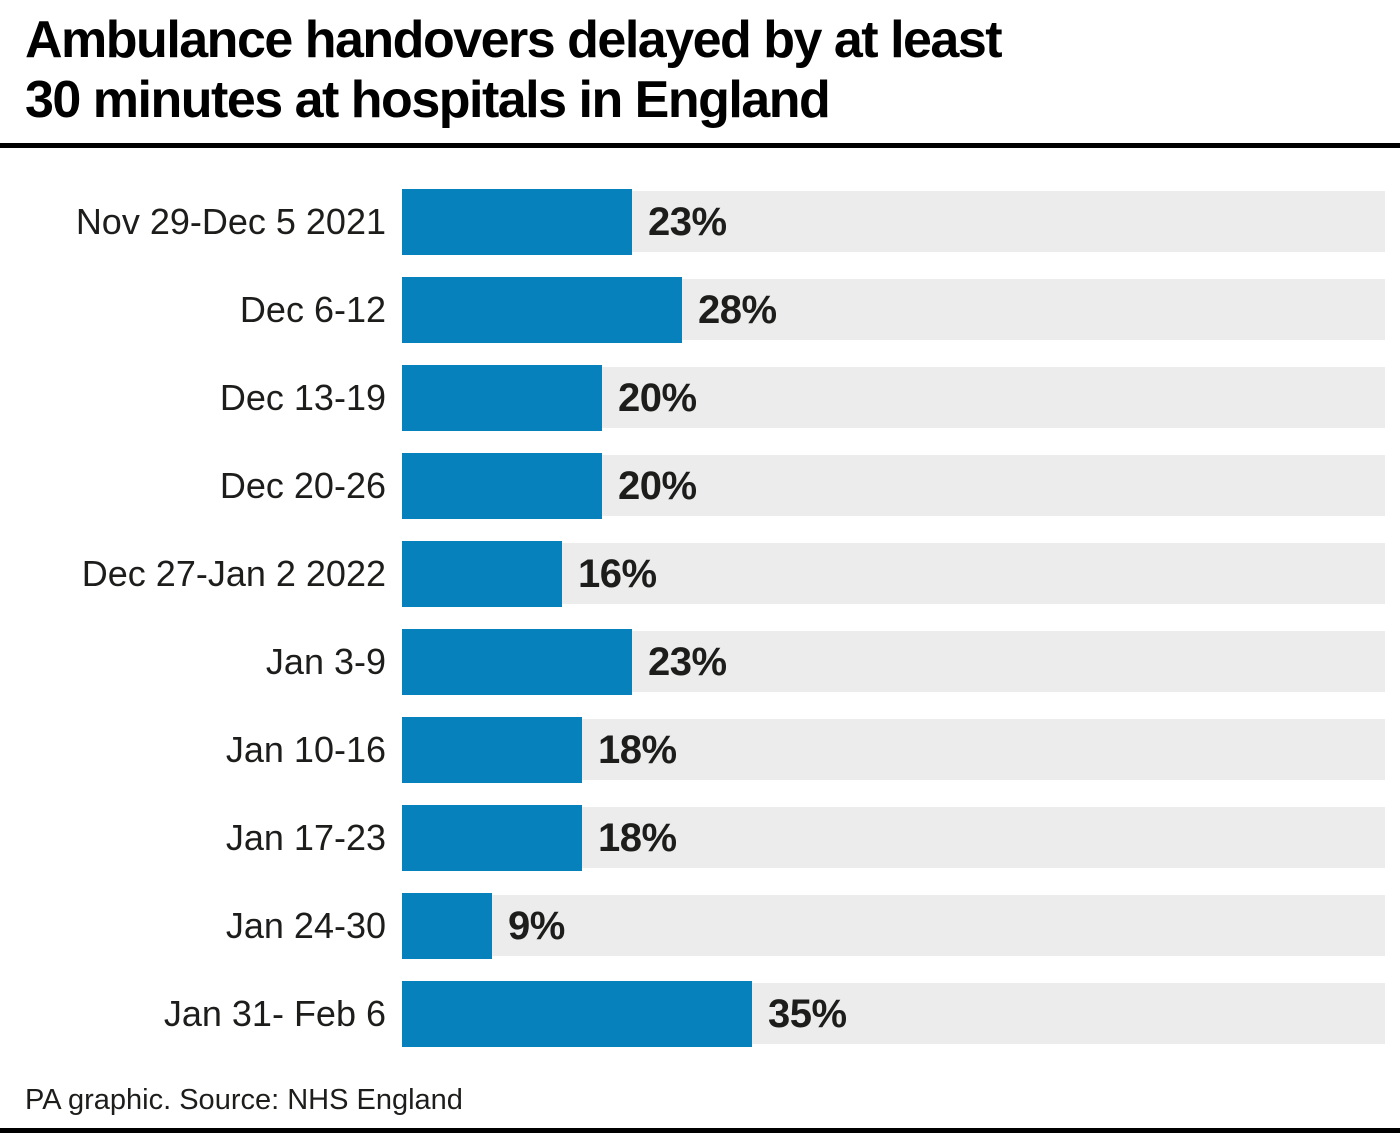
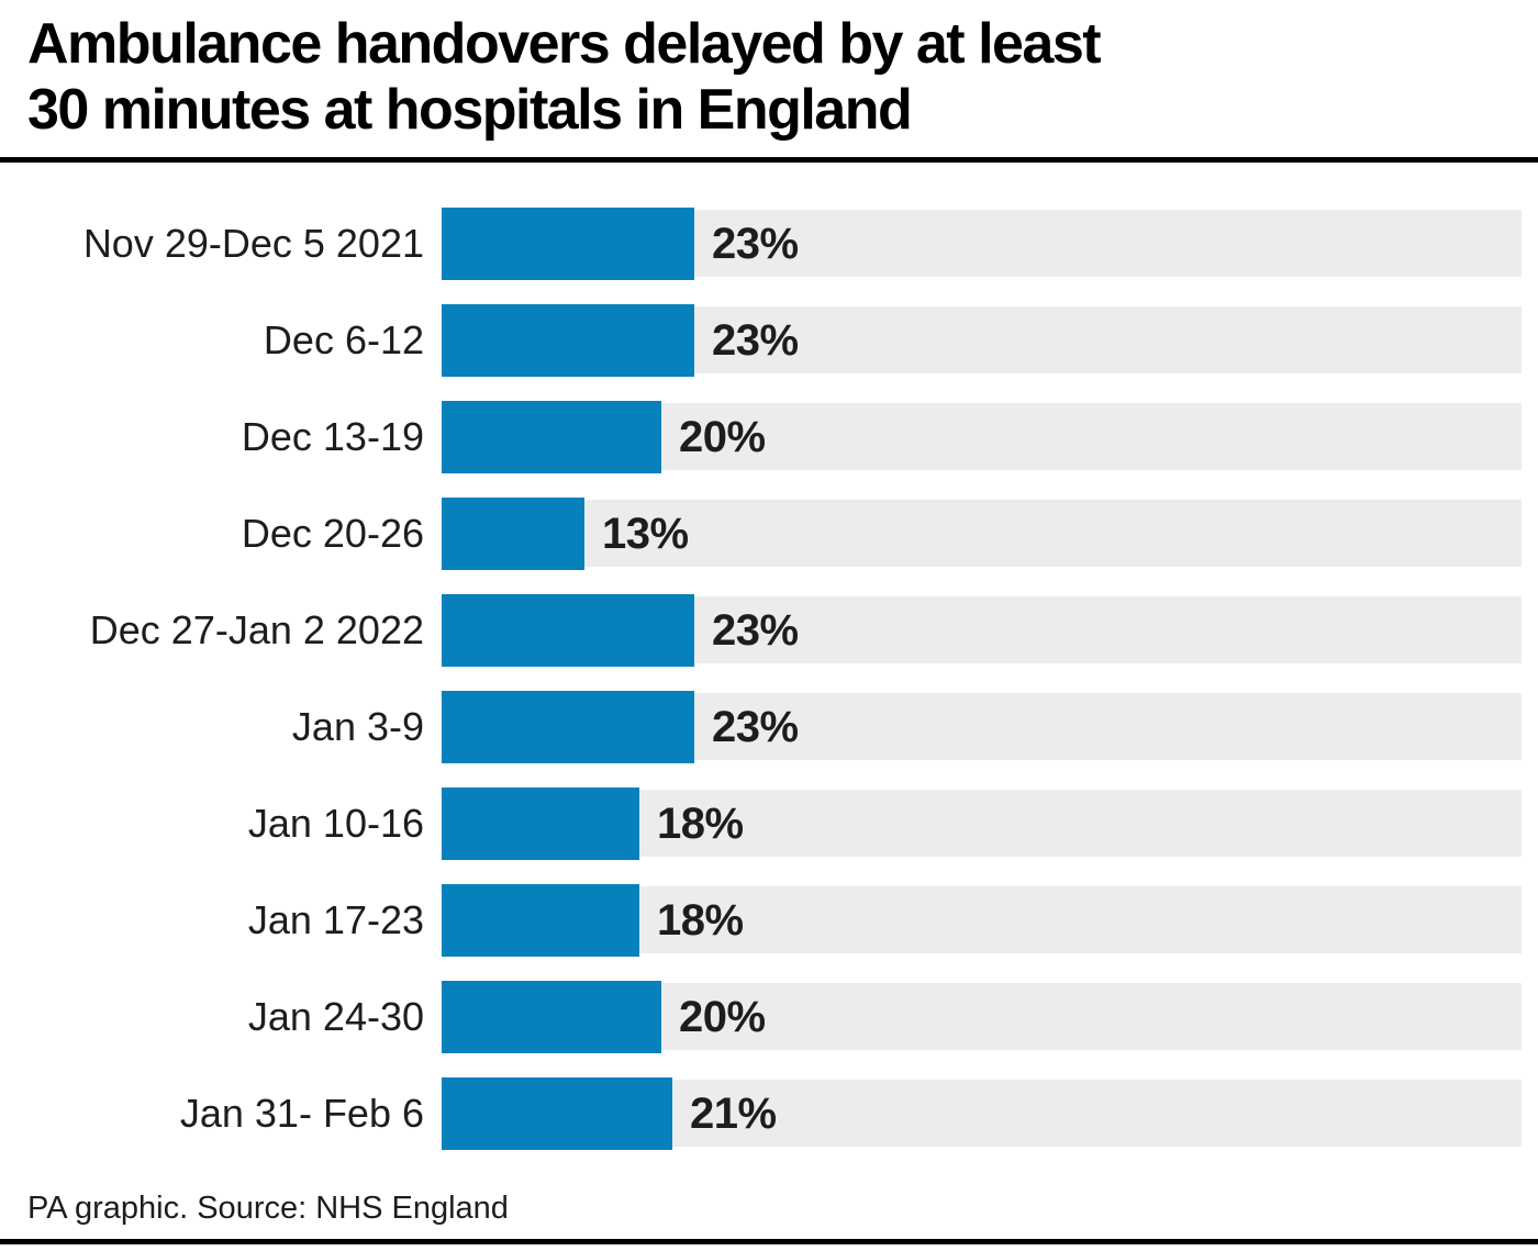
Dec 6-12: 28% -> 23%
Dec 20-26: 20% -> 13%
Dec 27-Jan 2 2022: 16% -> 23%
Jan 24-30: 9% -> 20%
Jan 31- Feb 6: 35% -> 21%
